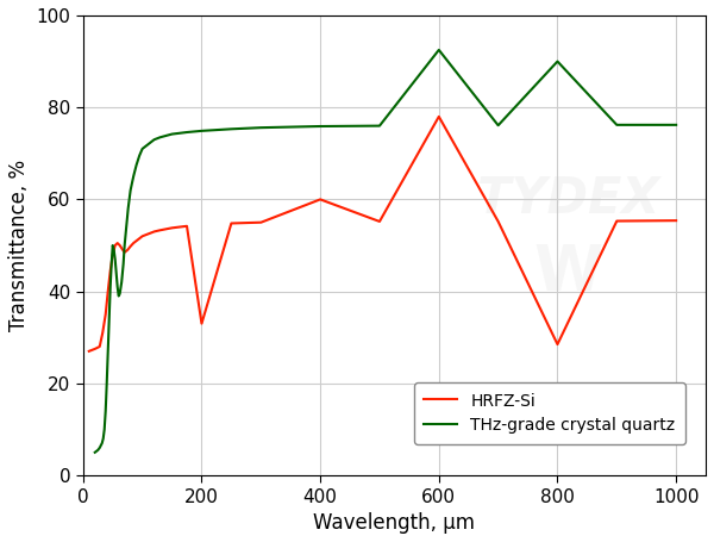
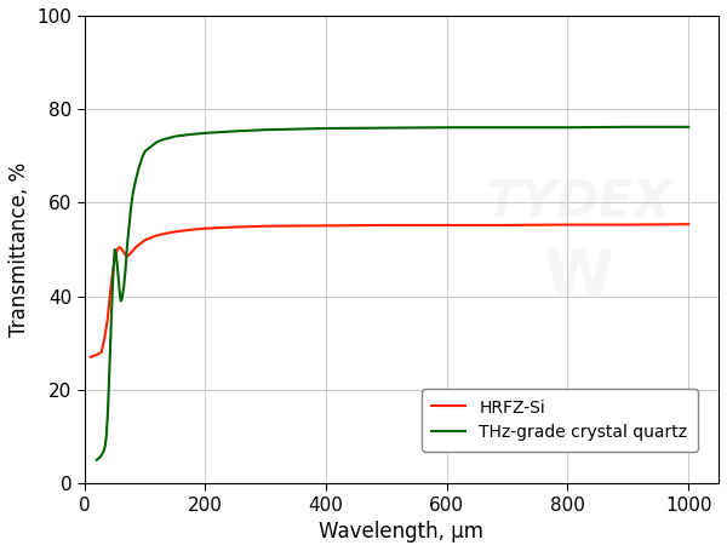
HRFZ-Si/200: 33.0 -> 54.5
HRFZ-Si/400: 60.0 -> 55.1
HRFZ-Si/600: 78.0 -> 55.2
THz-grade crystal quartz/600: 92.5 -> 76.1
HRFZ-Si/800: 28.5 -> 55.3
THz-grade crystal quartz/800: 90.0 -> 76.1
